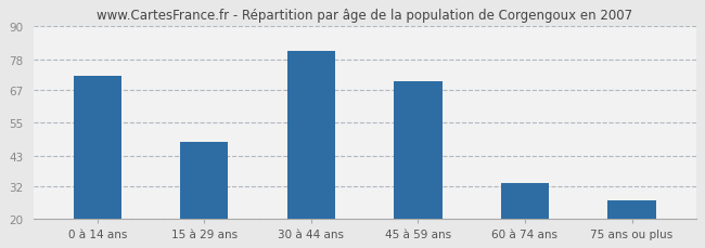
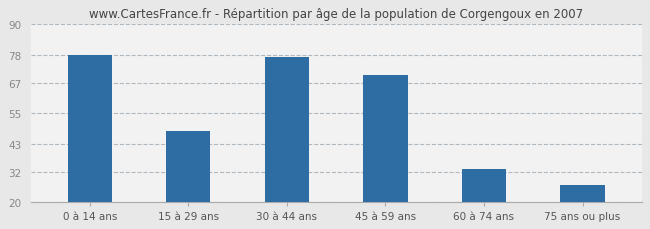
0 à 14 ans: 72 -> 78
30 à 44 ans: 81 -> 77
